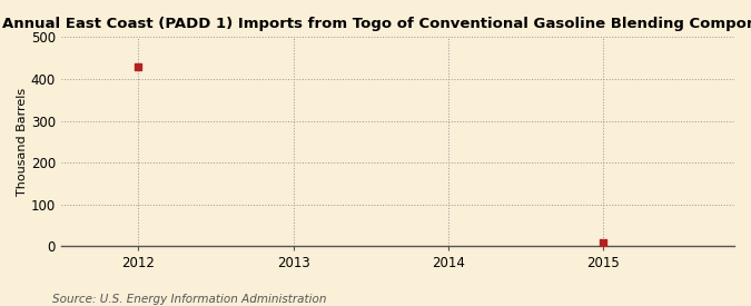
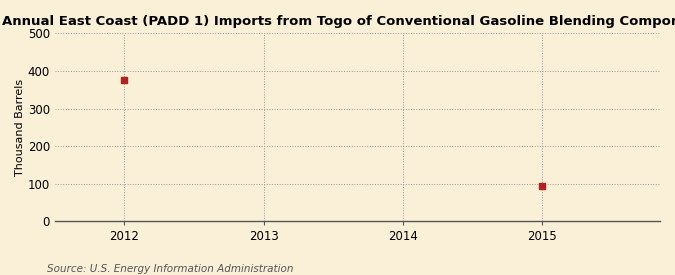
2012: 430 -> 375
2015: 8 -> 95
